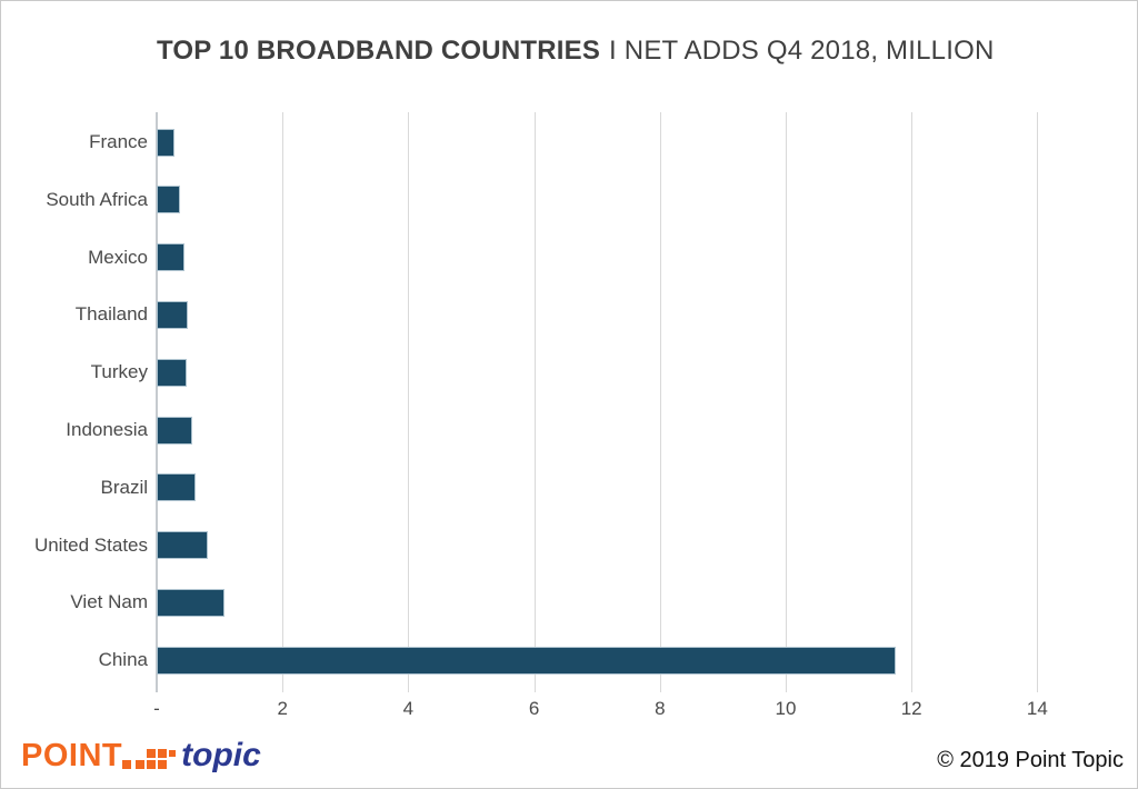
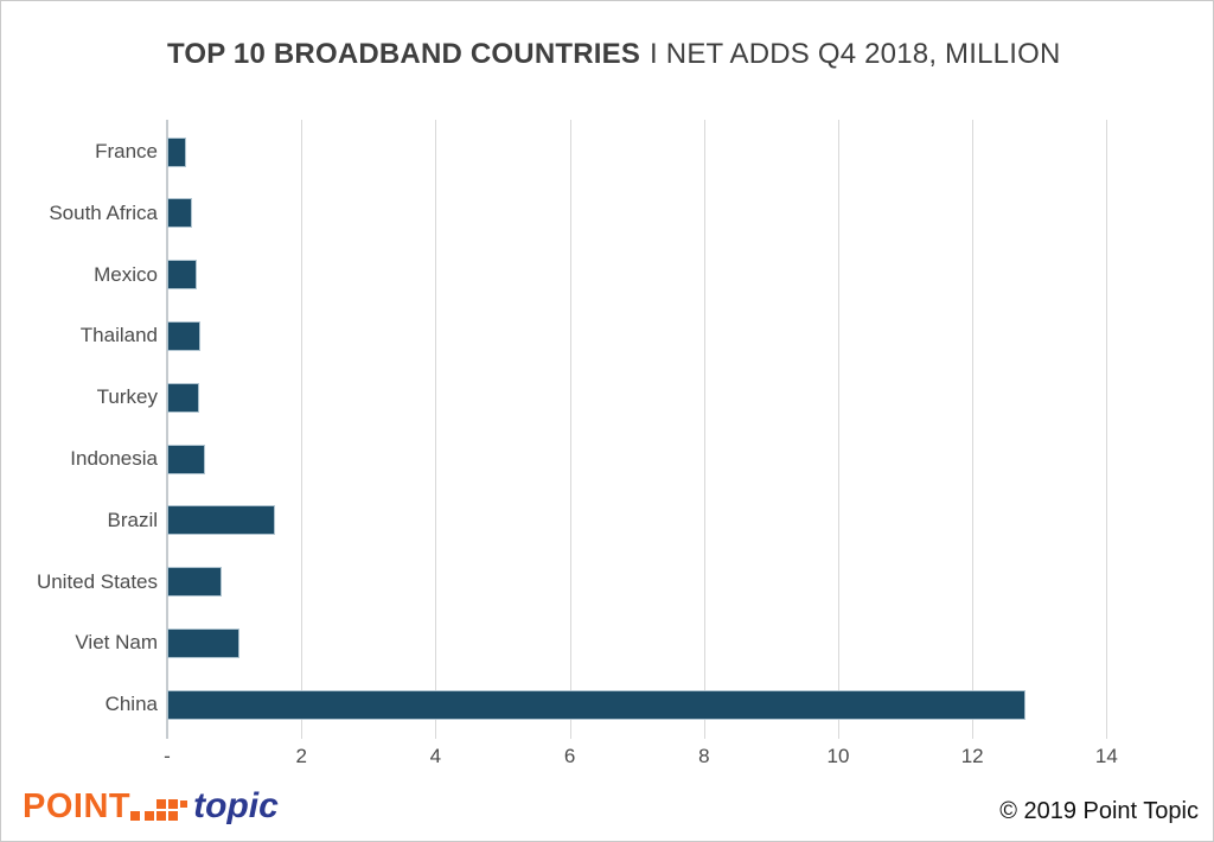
Brazil: 0.6 -> 1.6
China: 11.8 -> 12.8
